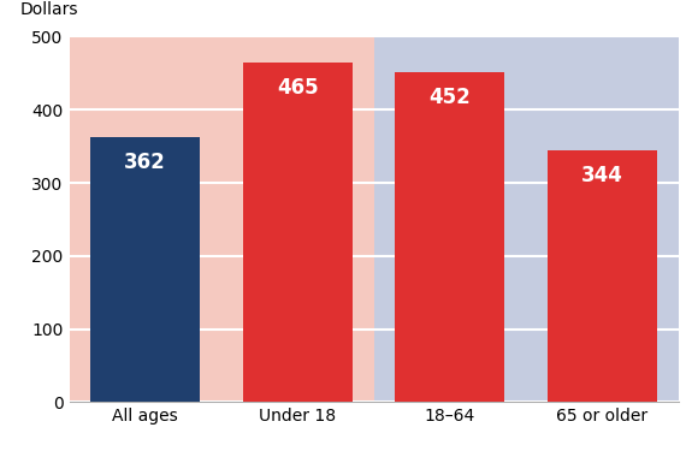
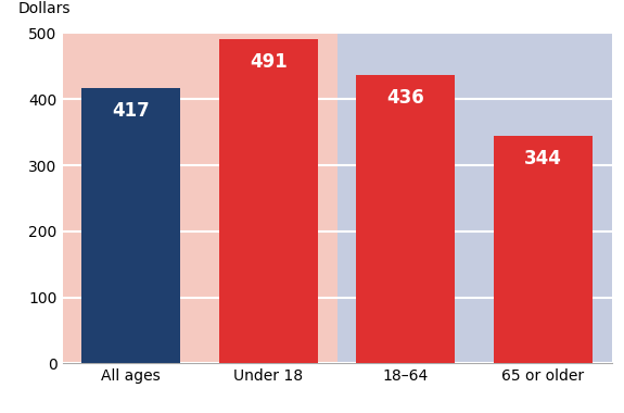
All ages: 362 -> 417
Under 18: 465 -> 491
18–64: 452 -> 436
